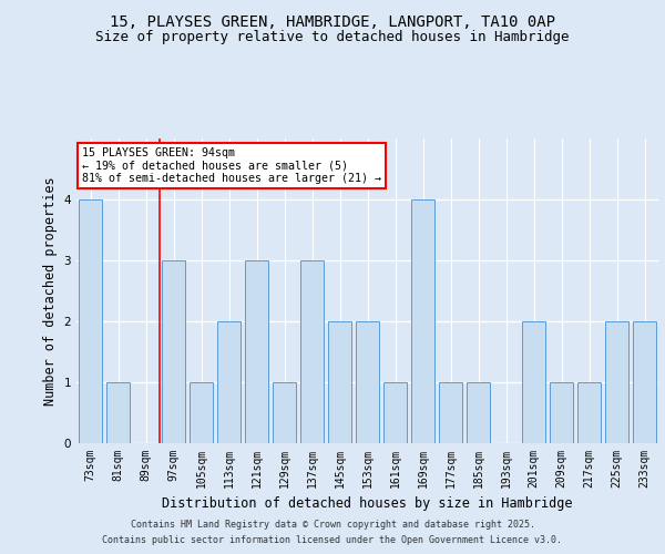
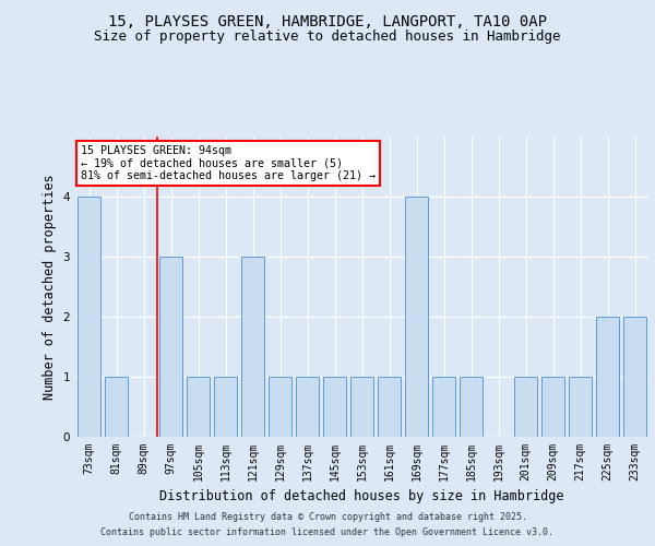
113sqm: 2 -> 1
137sqm: 3 -> 1
145sqm: 2 -> 1
153sqm: 2 -> 1
201sqm: 2 -> 1
